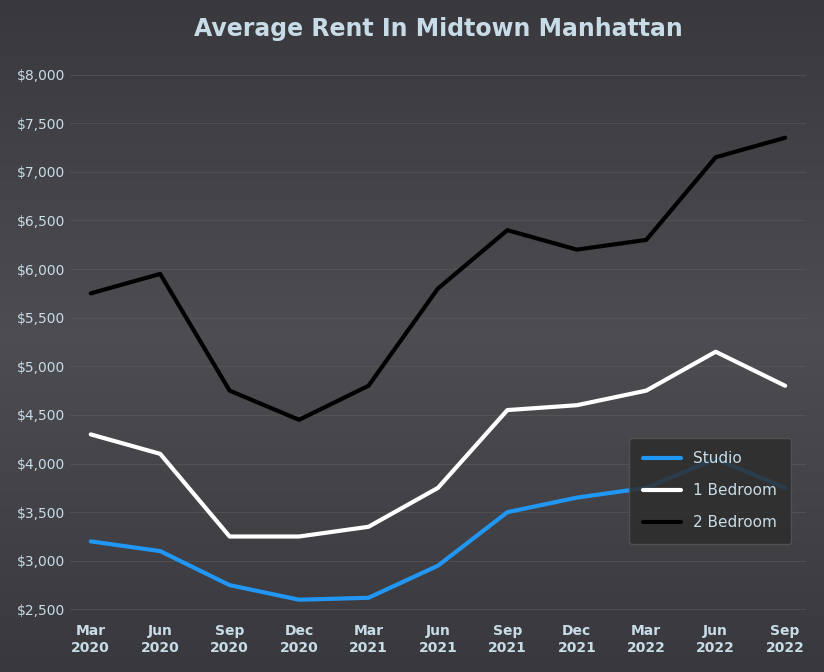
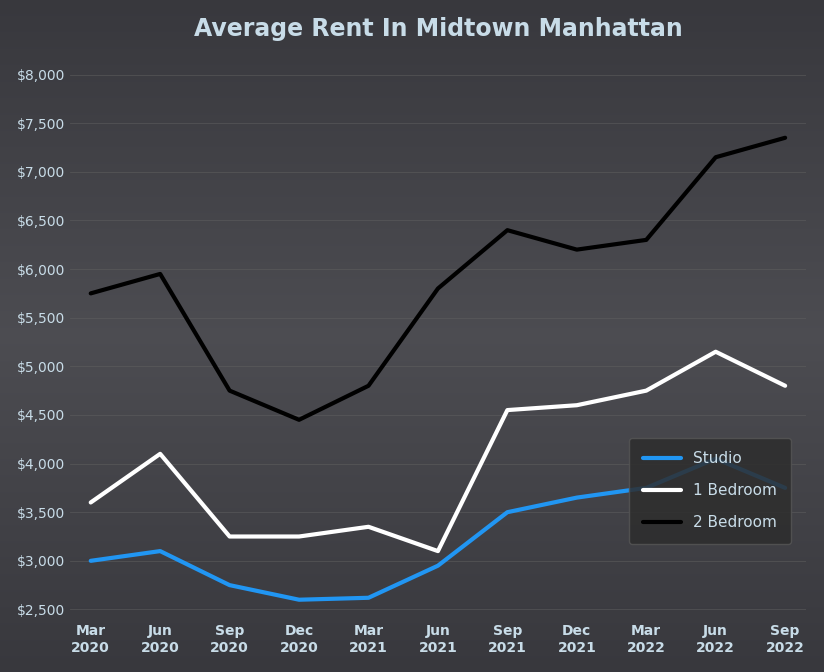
Studio/Mar 2020: $3,200 -> $3,000
1 Bedroom/Mar 2020: $4,300 -> $3,600
1 Bedroom/Jun 2021: $3,750 -> $3,100
